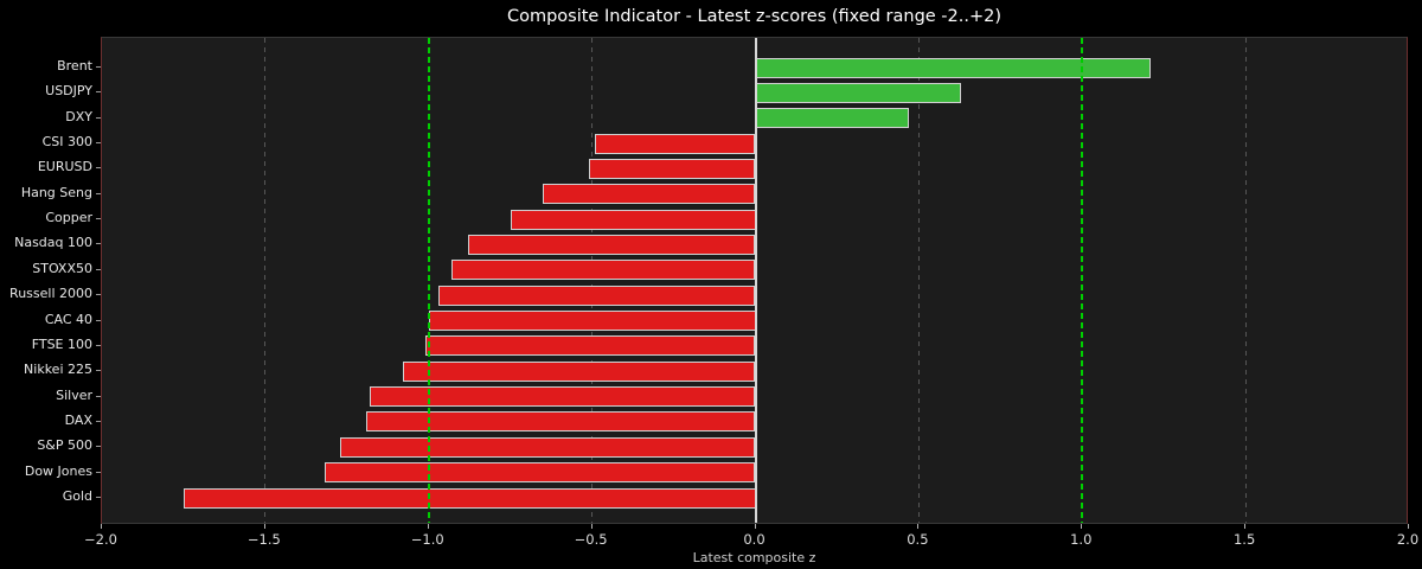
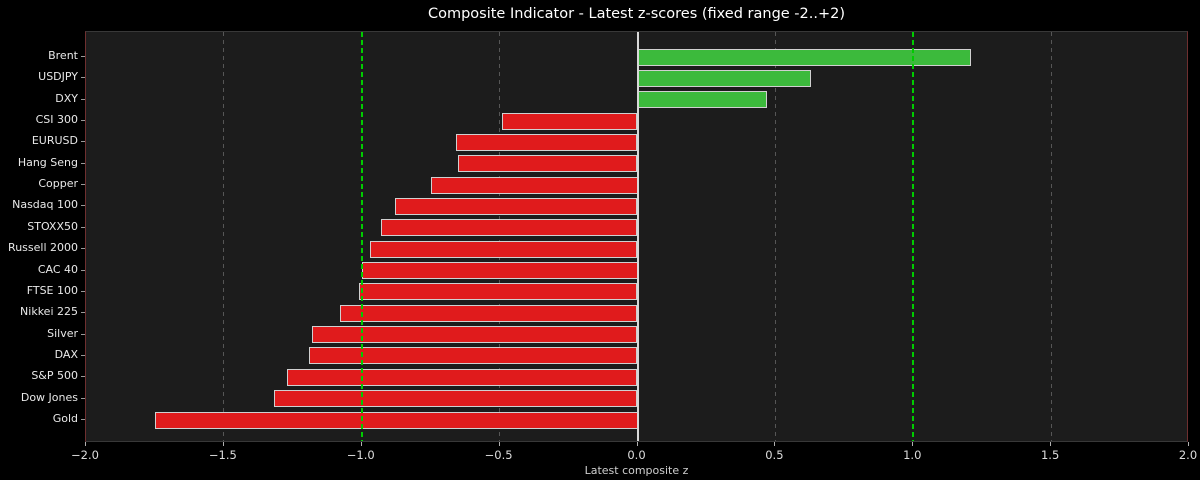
EURUSD: -0.51 -> -0.66
